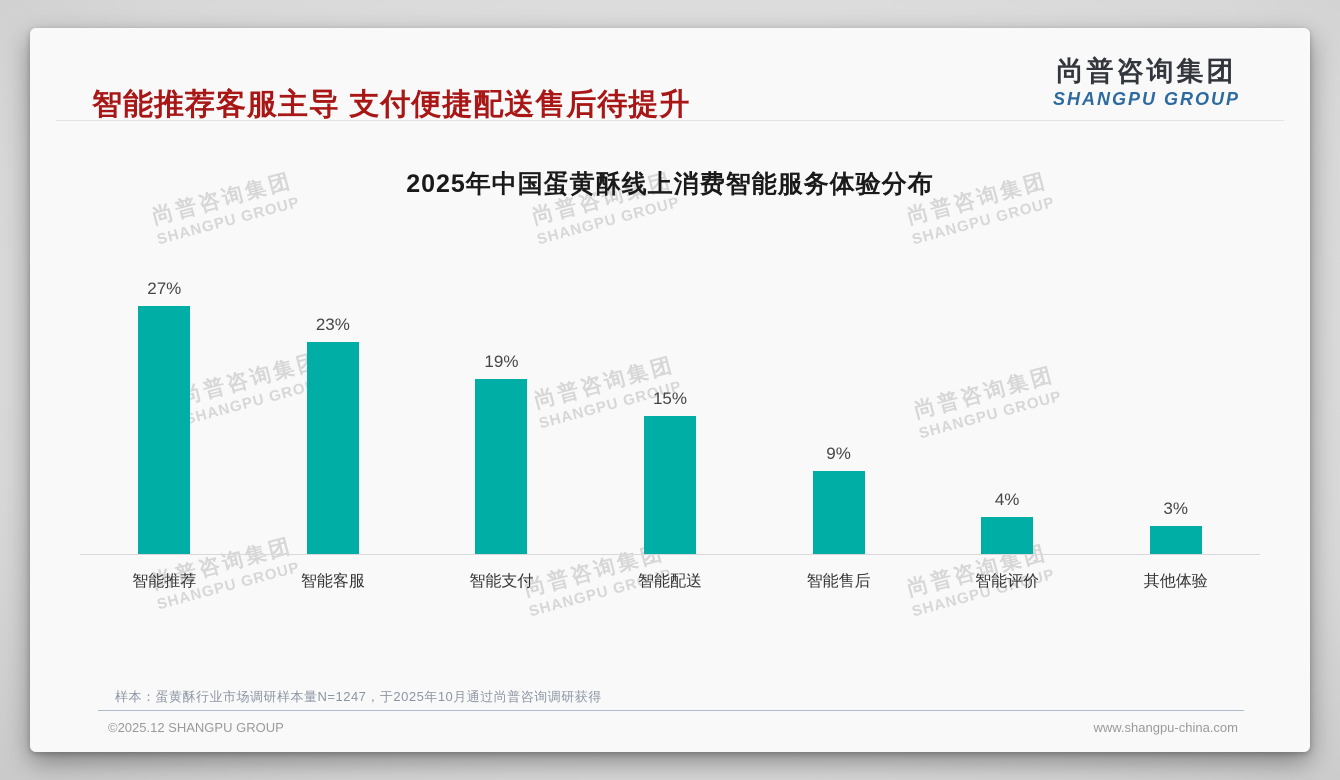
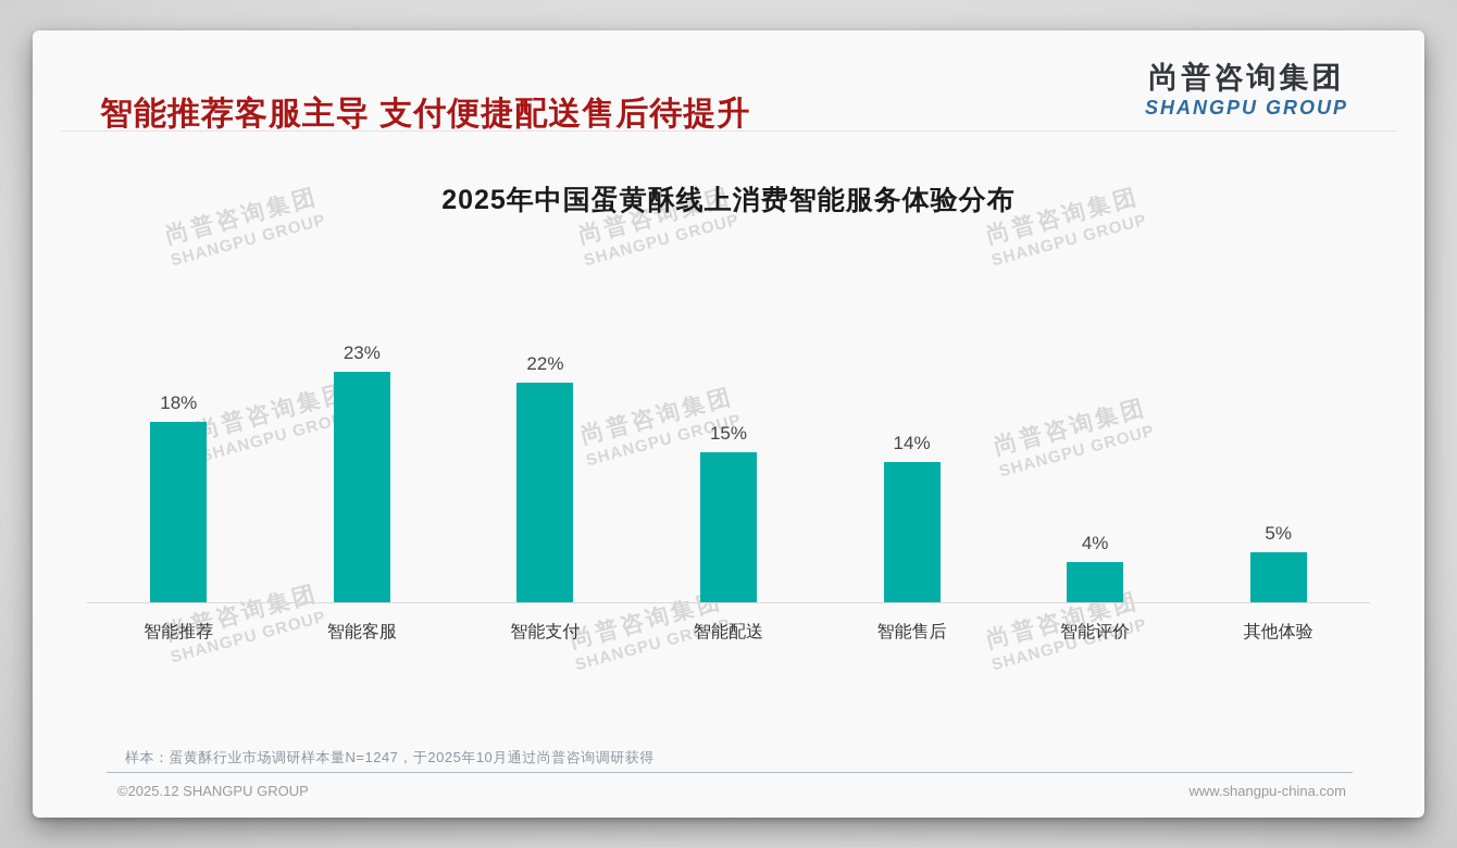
智能推荐: 27% -> 18%
智能支付: 19% -> 22%
智能售后: 9% -> 14%
其他体验: 3% -> 5%
